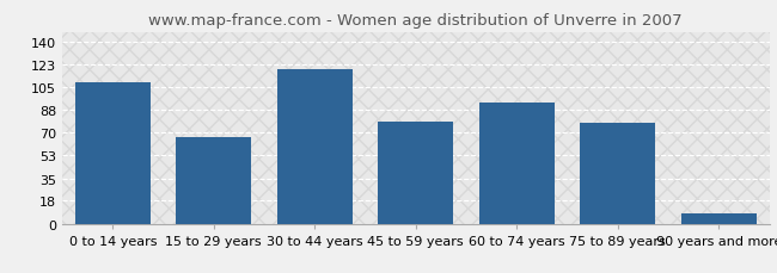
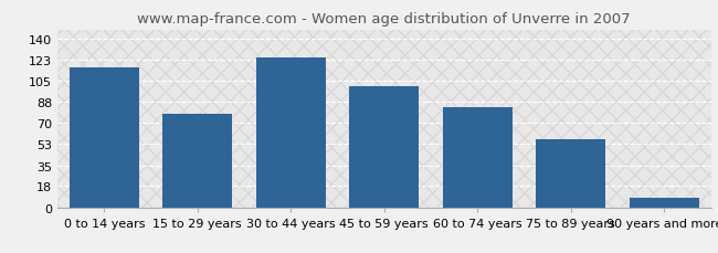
0 to 14 years: 109 -> 116
15 to 29 years: 67 -> 78
30 to 44 years: 119 -> 125
45 to 59 years: 79 -> 101
60 to 74 years: 93 -> 83
75 to 89 years: 78 -> 57
